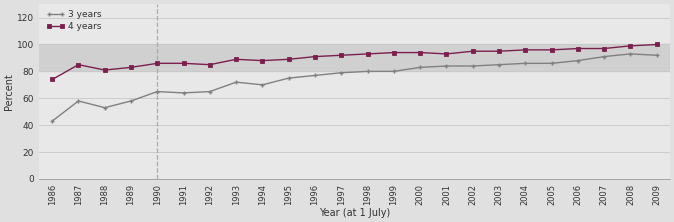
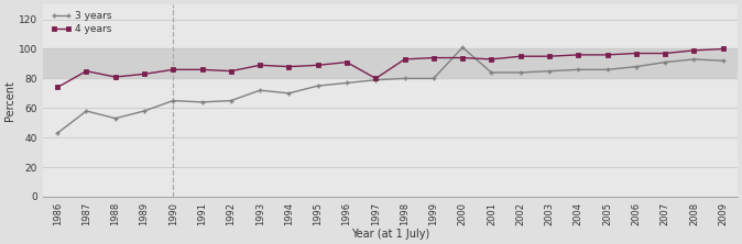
4 years/1997: 92 -> 80
3 years/2000: 83 -> 101
